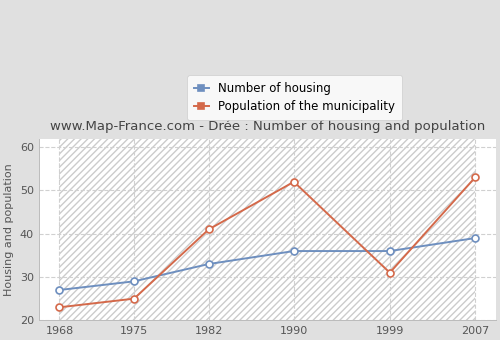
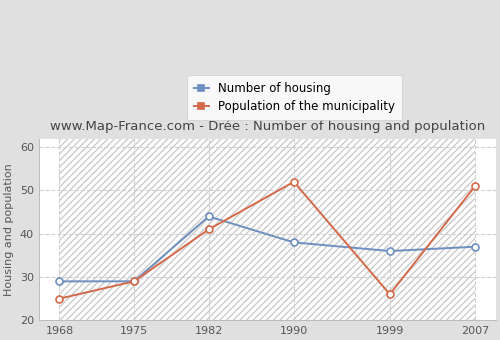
Number of housing/1968: 27 -> 29
Population of the municipality/1968: 23 -> 25
Population of the municipality/1975: 25 -> 29
Number of housing/1982: 33 -> 44
Number of housing/1990: 36 -> 38
Population of the municipality/1999: 31 -> 26
Number of housing/2007: 39 -> 37
Population of the municipality/2007: 53 -> 51
